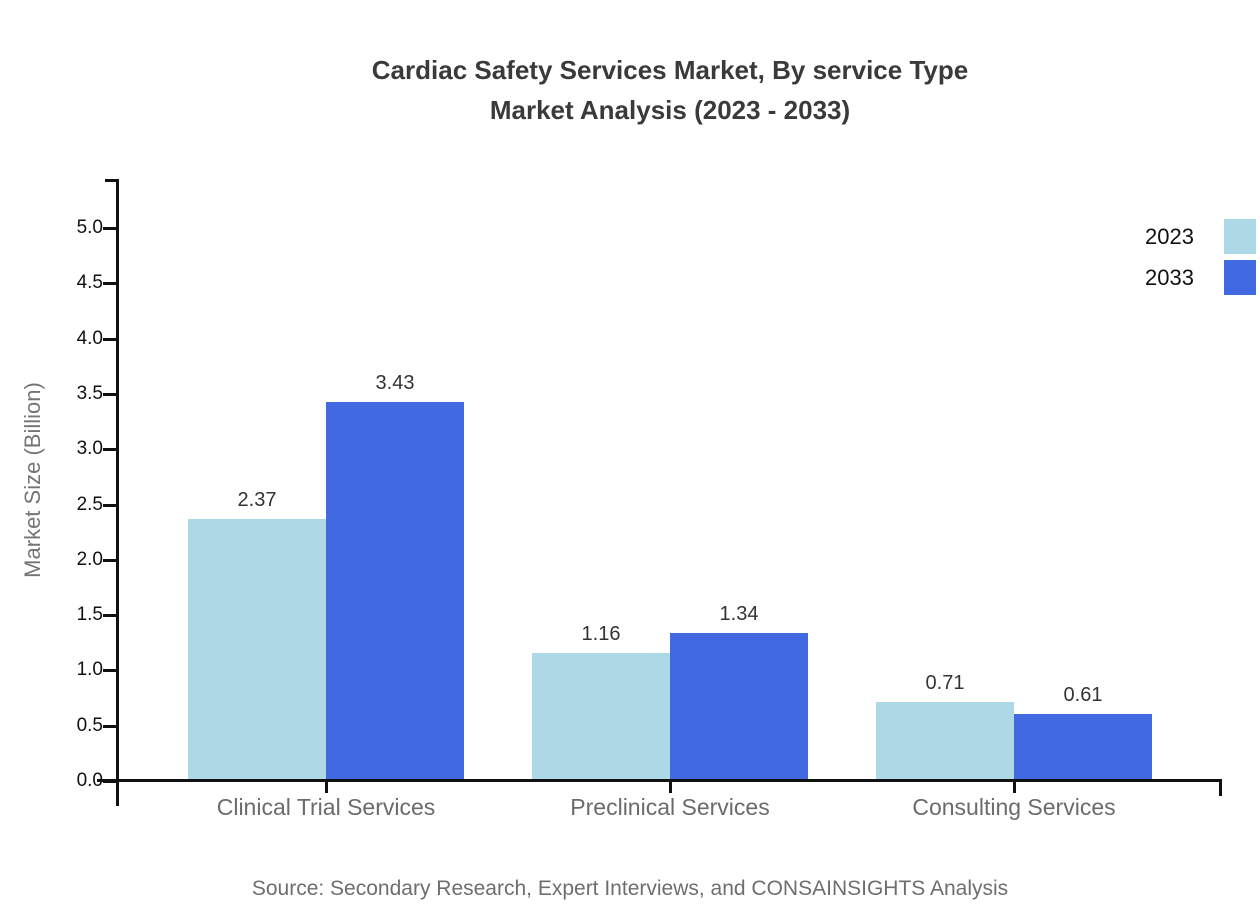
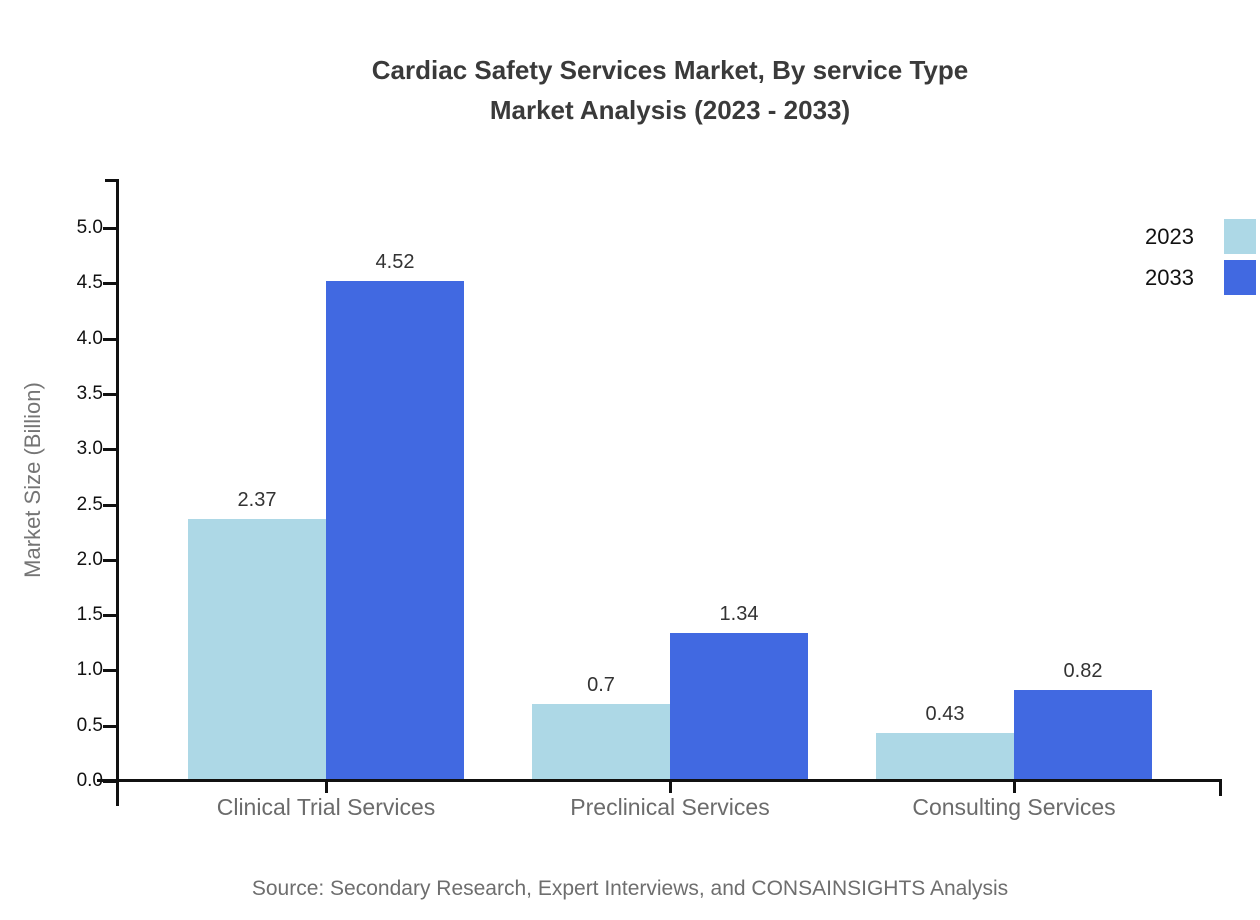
2033/Clinical Trial Services: 3.43 -> 4.52
2023/Preclinical Services: 1.16 -> 0.7
2023/Consulting Services: 0.71 -> 0.43
2033/Consulting Services: 0.61 -> 0.82
